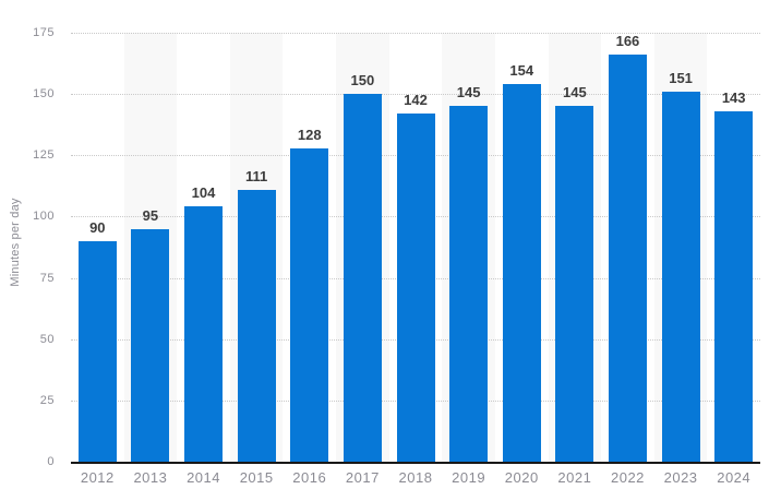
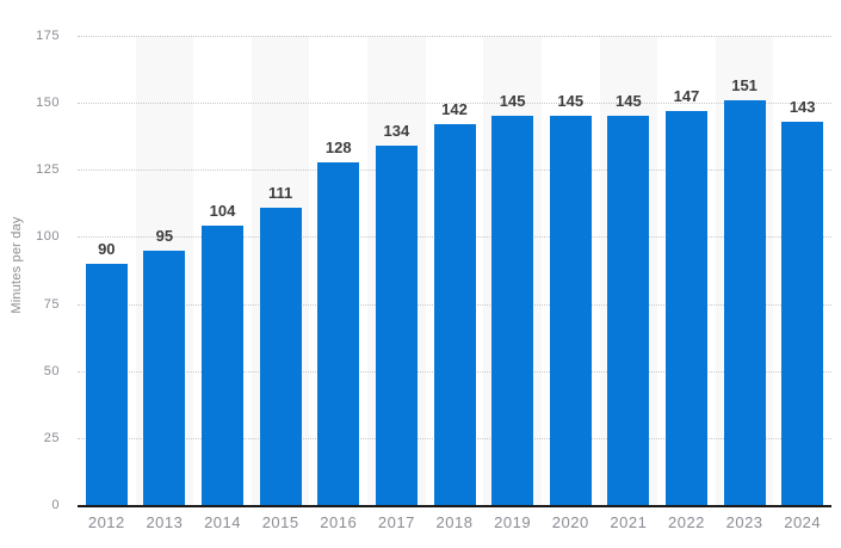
2017: 150 -> 134
2020: 154 -> 145
2022: 166 -> 147
